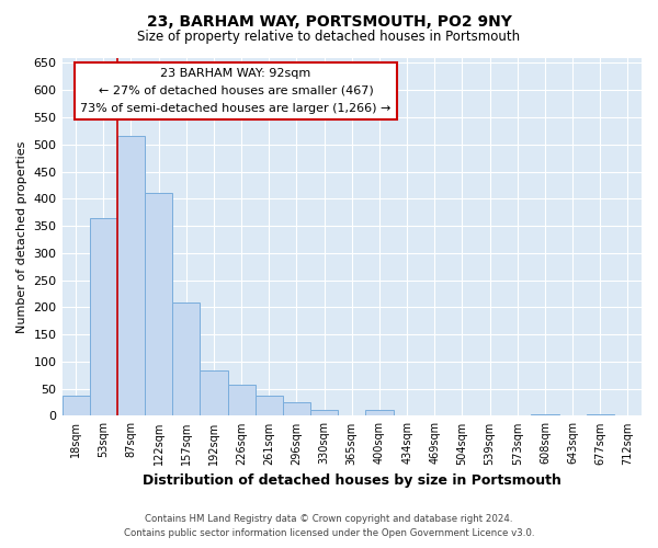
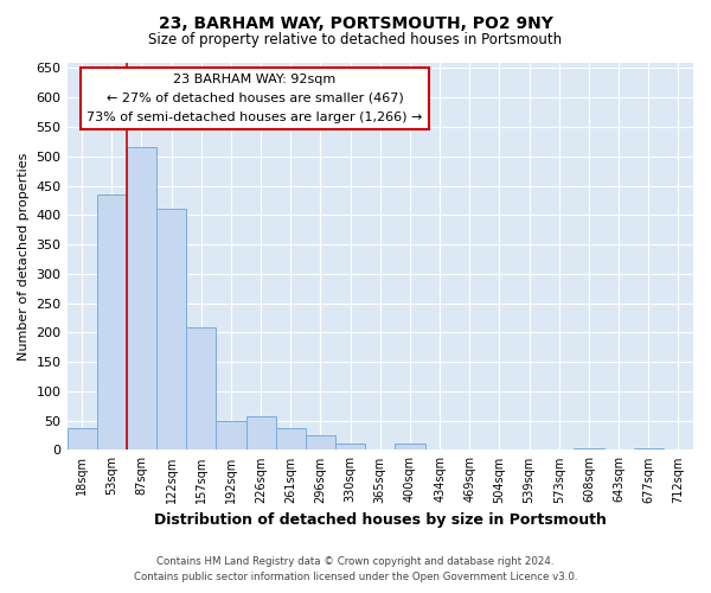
53sqm: 365 -> 435
192sqm: 83 -> 50
